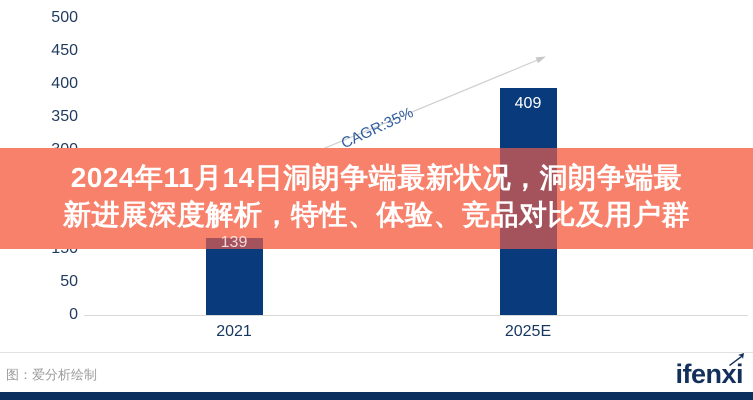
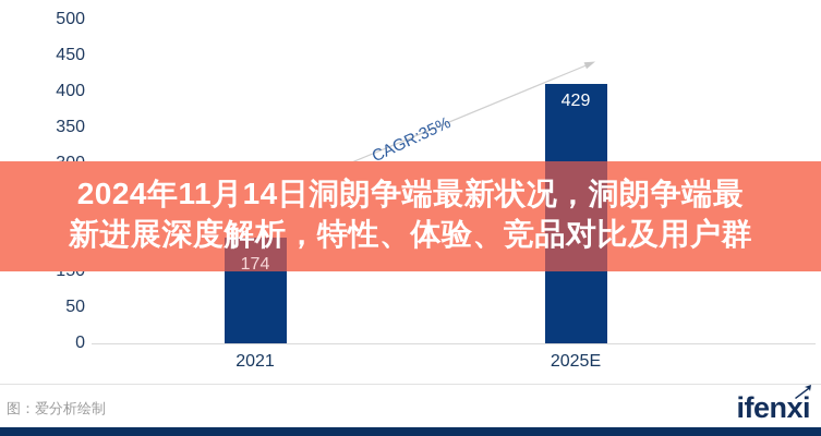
2021: 139 -> 174
2025E: 409 -> 429
